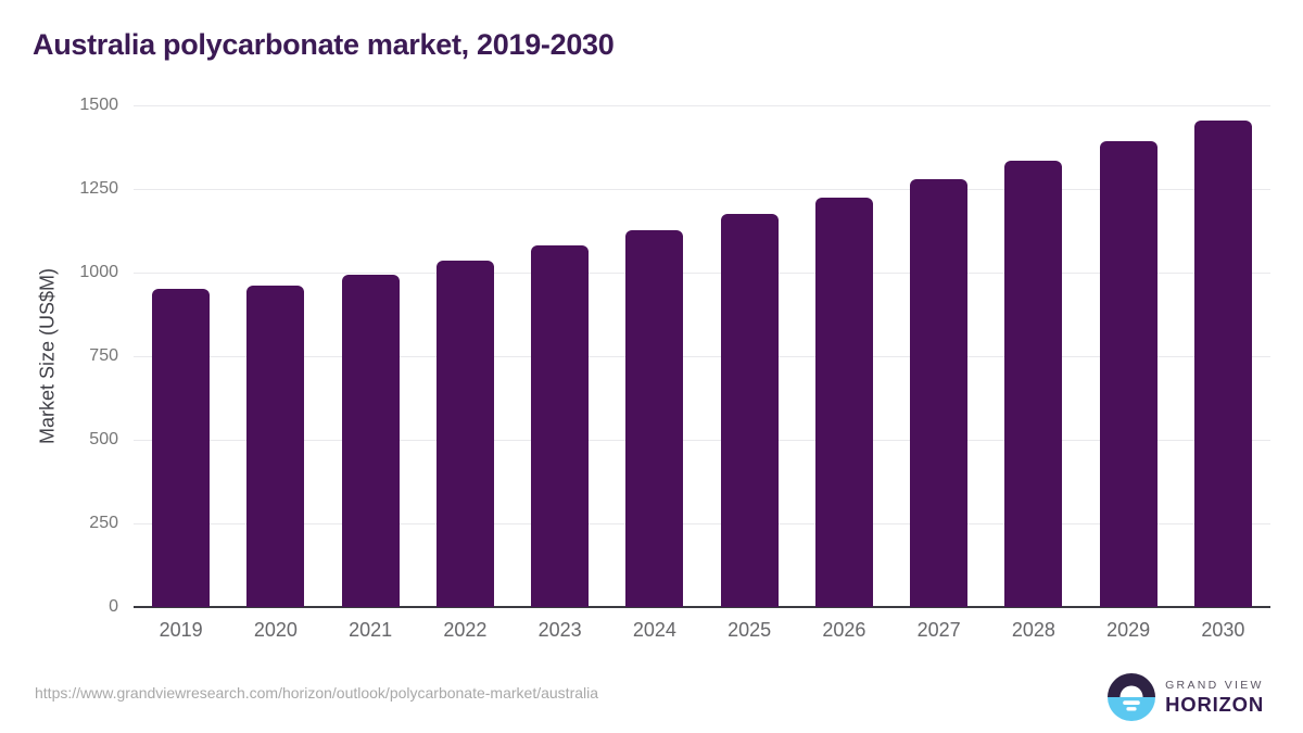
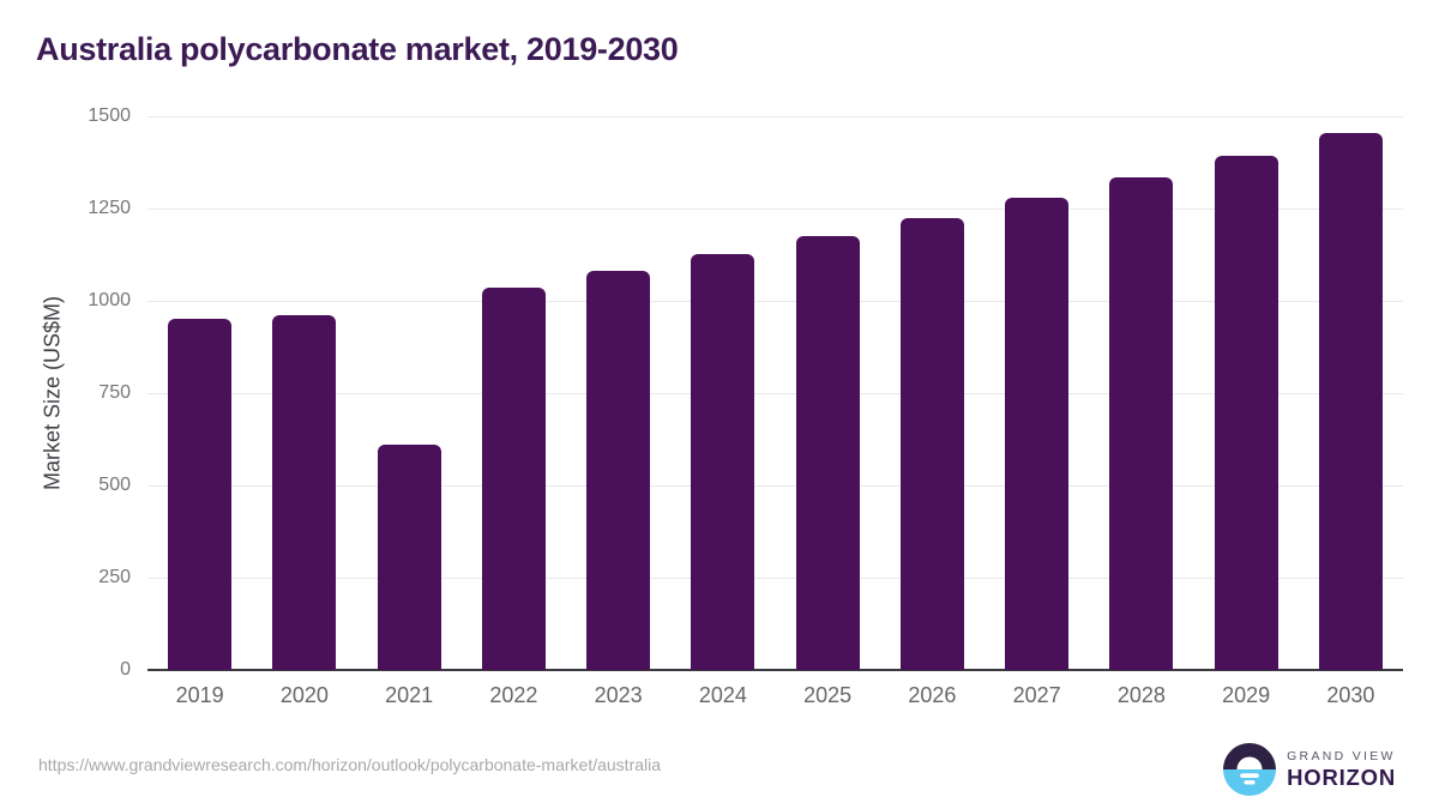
2021: 990 -> 610
